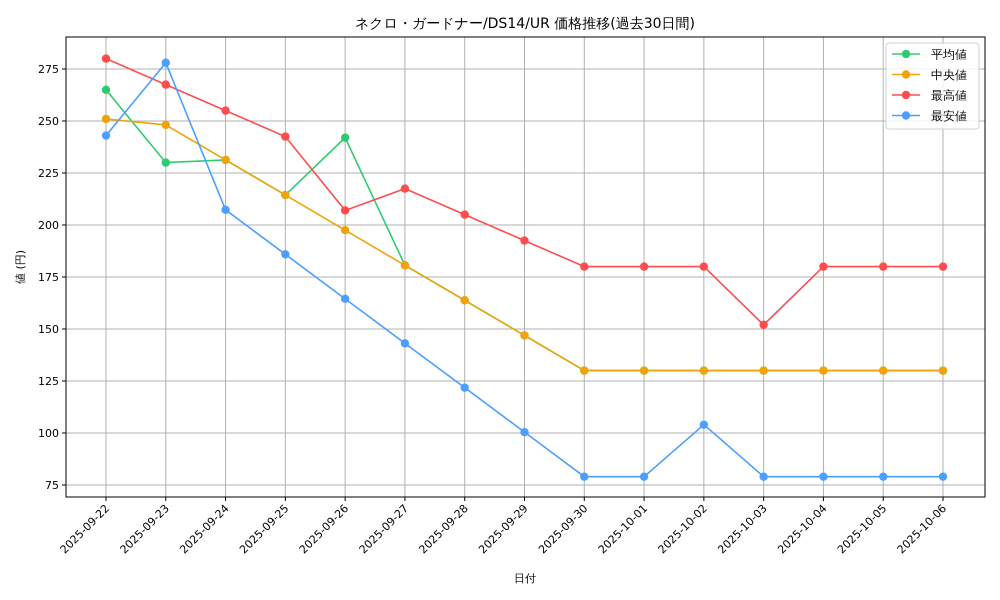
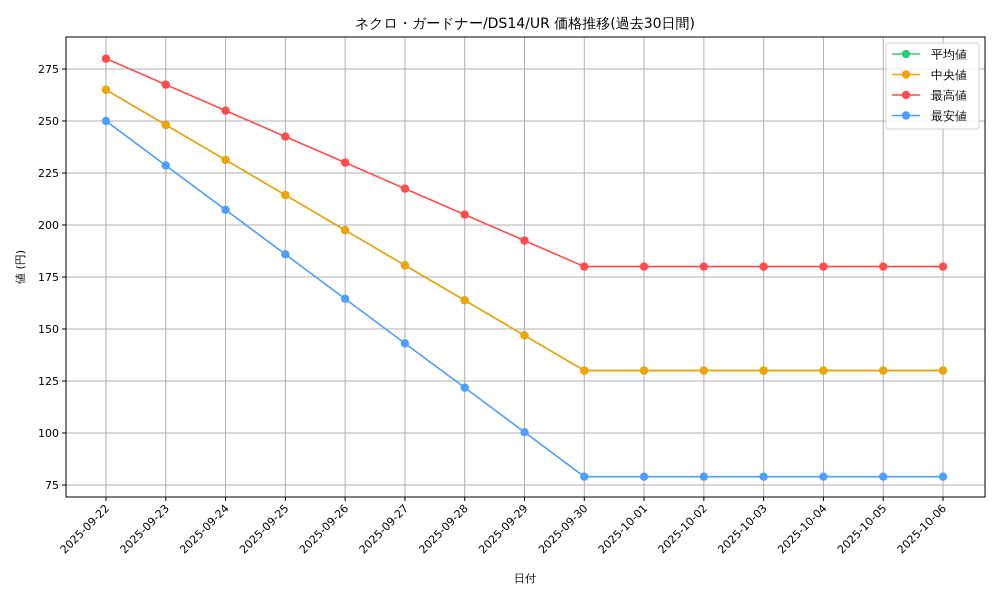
中央値/2025-09-22: 251 -> 265
最安値/2025-09-22: 243 -> 250
平均値/2025-09-23: 230 -> 248
最安値/2025-09-23: 278 -> 229
平均値/2025-09-26: 242 -> 198
最高値/2025-09-26: 207 -> 230
最安値/2025-10-02: 104 -> 79
最高値/2025-10-03: 152 -> 180
